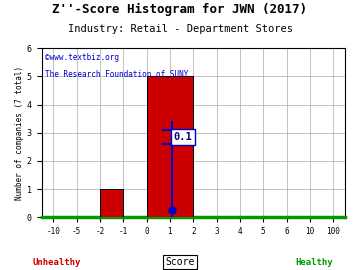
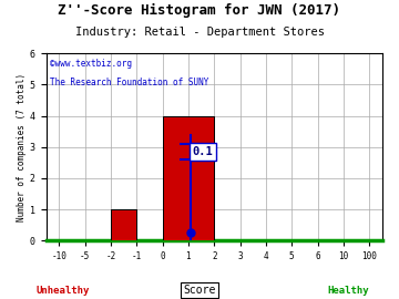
1: 5 -> 4
